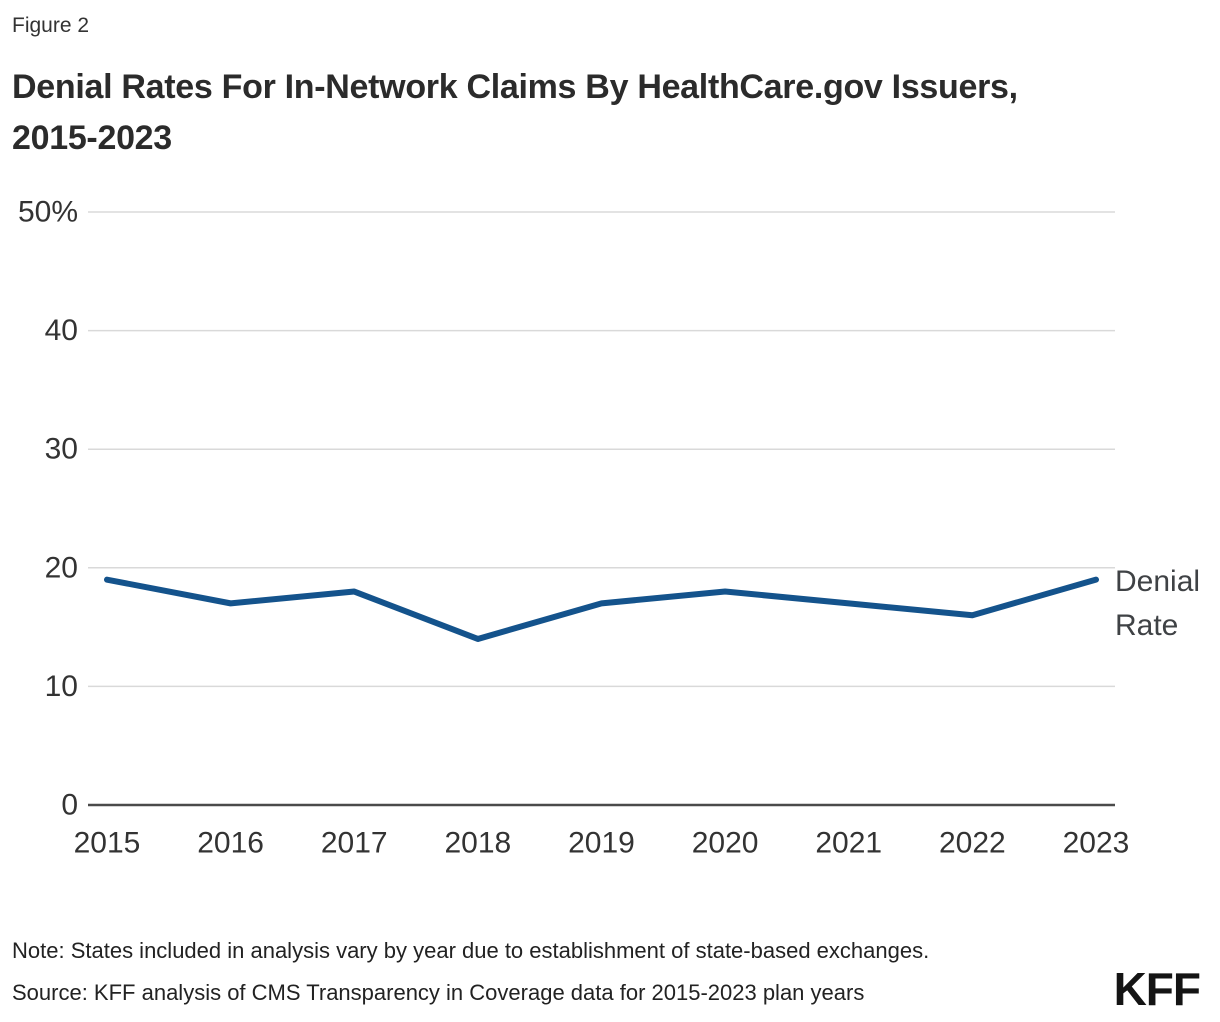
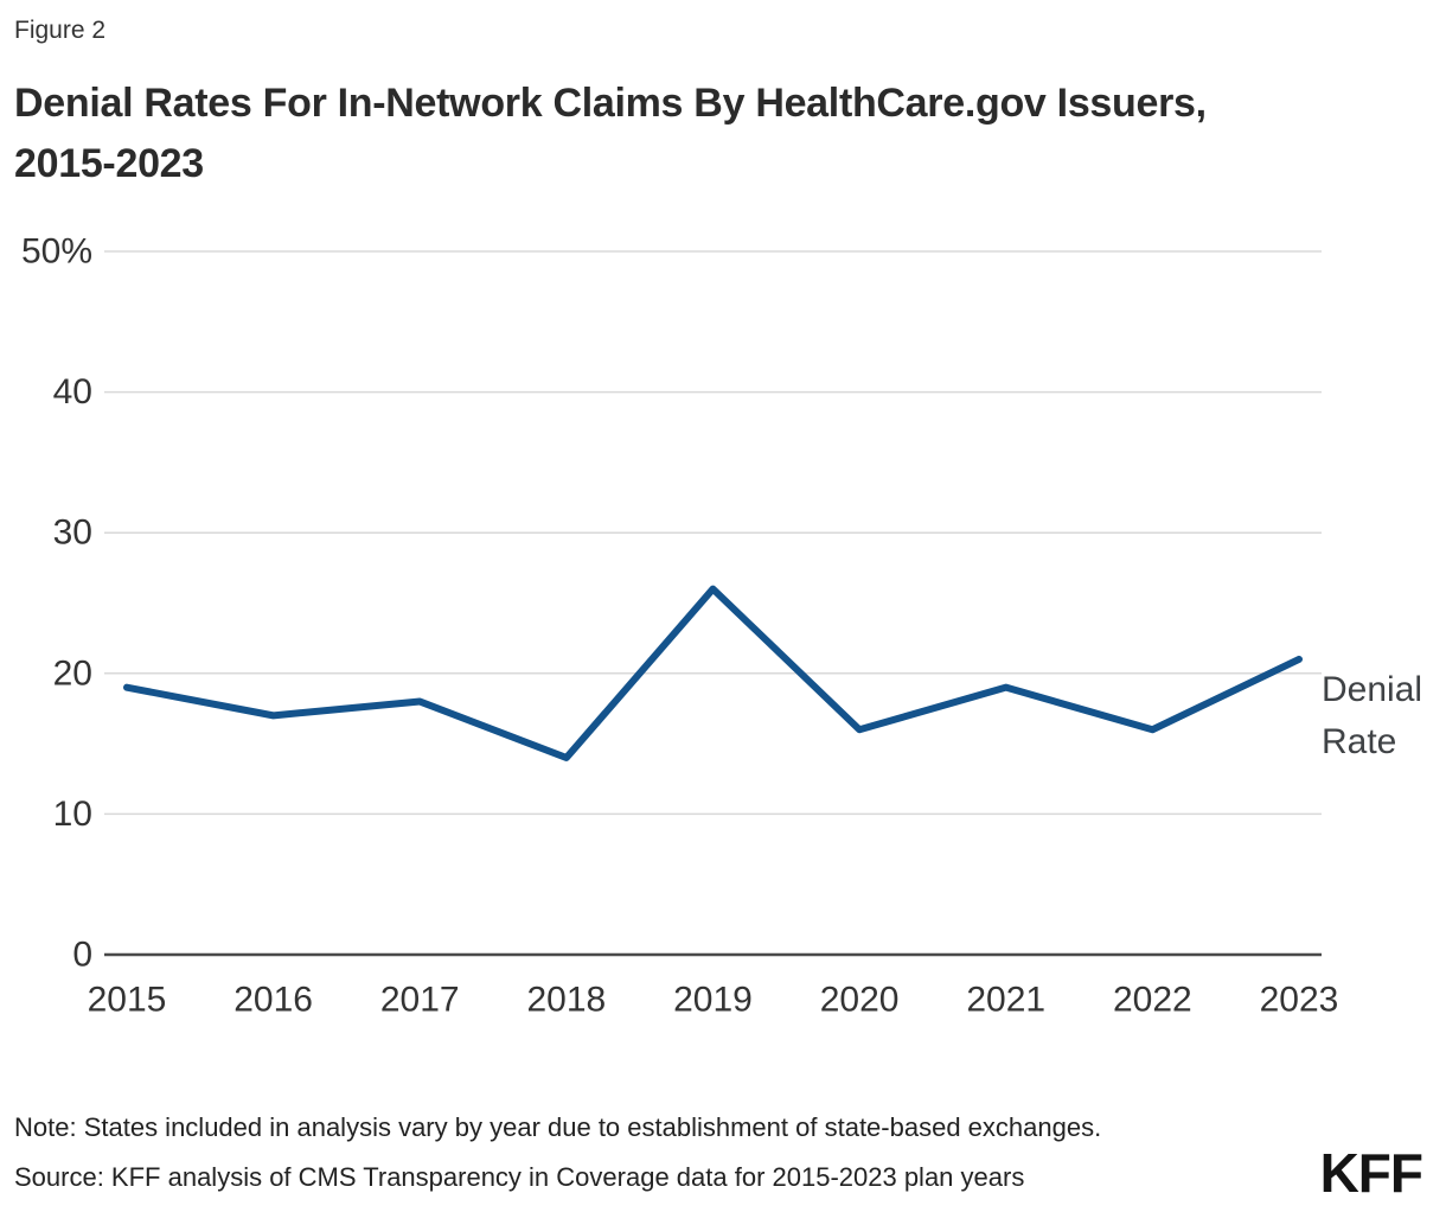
2019: 17% -> 26%
2020: 18% -> 16%
2021: 17% -> 19%
2023: 19% -> 21%
